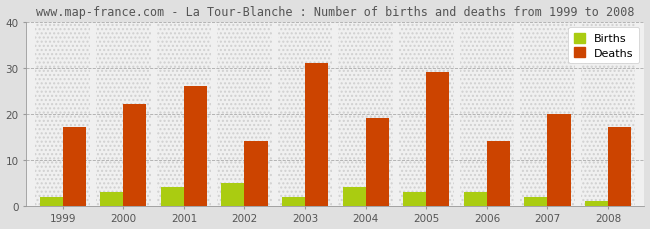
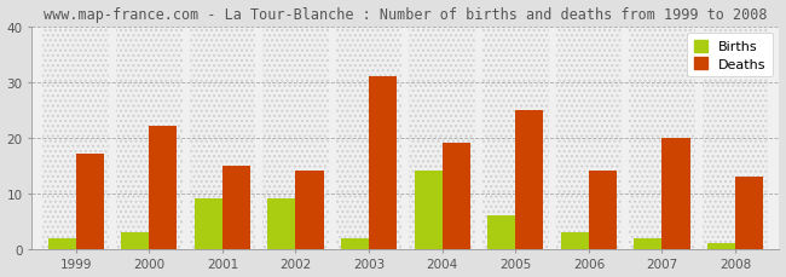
Births/2001: 4 -> 9
Deaths/2001: 26 -> 15
Births/2002: 5 -> 9
Births/2004: 4 -> 14
Births/2005: 3 -> 6
Deaths/2005: 29 -> 25
Deaths/2008: 17 -> 13
